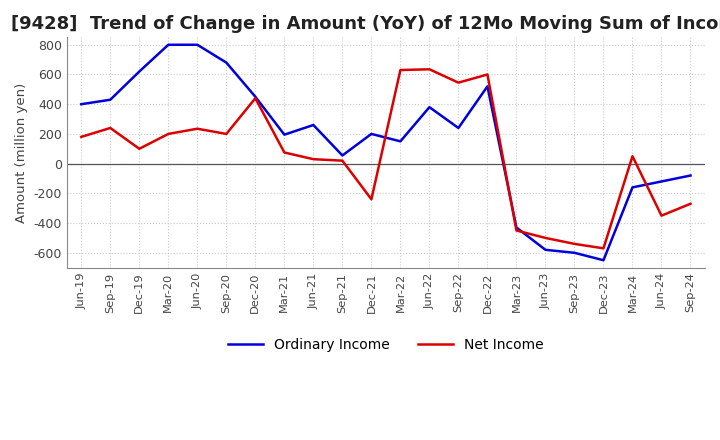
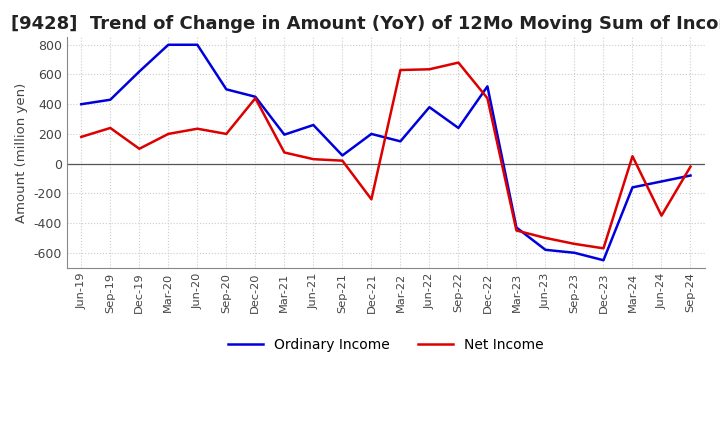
Ordinary Income/Sep-20: 680 -> 500
Net Income/Sep-22: 540 -> 680
Net Income/Dec-22: 600 -> 440
Net Income/Sep-24: -270 -> -20
